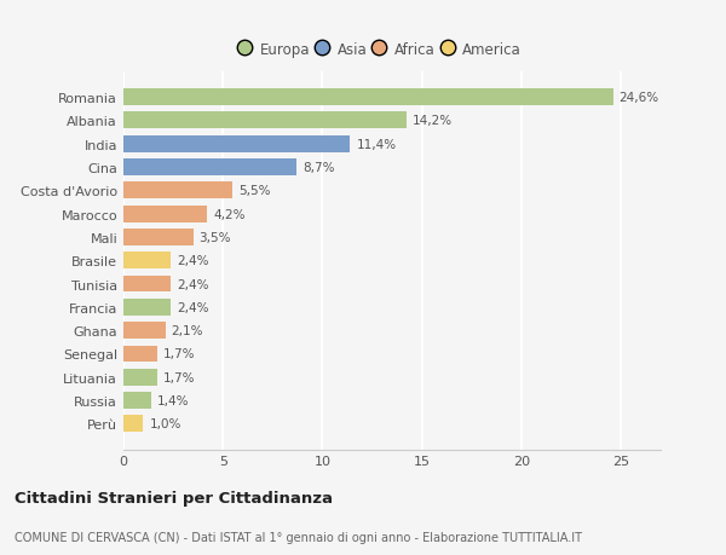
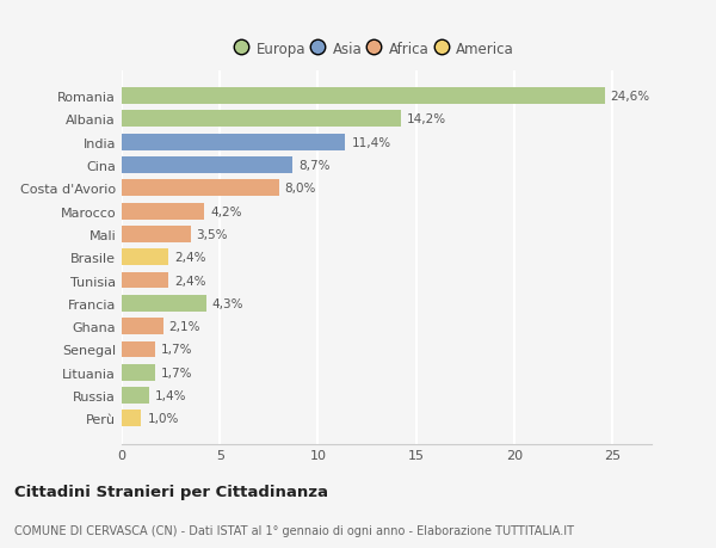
Costa d'Avorio: 5,5% -> 8,0%
Francia: 2,4% -> 4,3%
